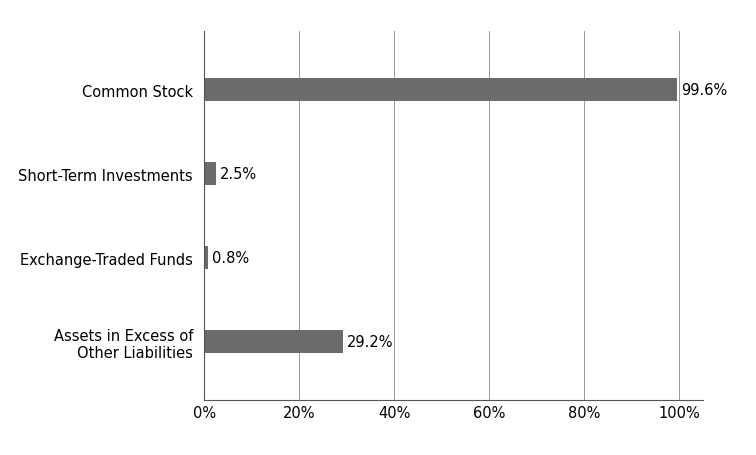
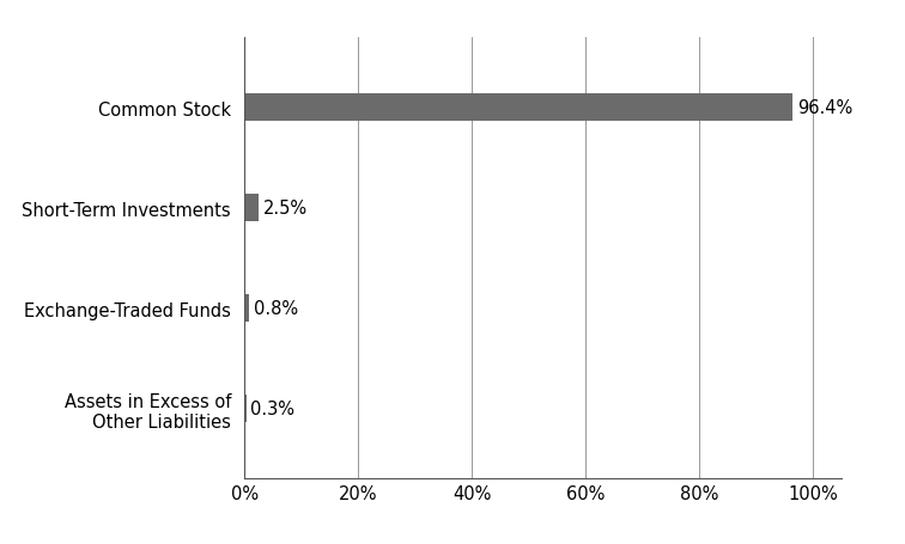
Common Stock: 99.6% -> 96.4%
Assets in Excess of Other Liabilities: 29.2% -> 0.3%
